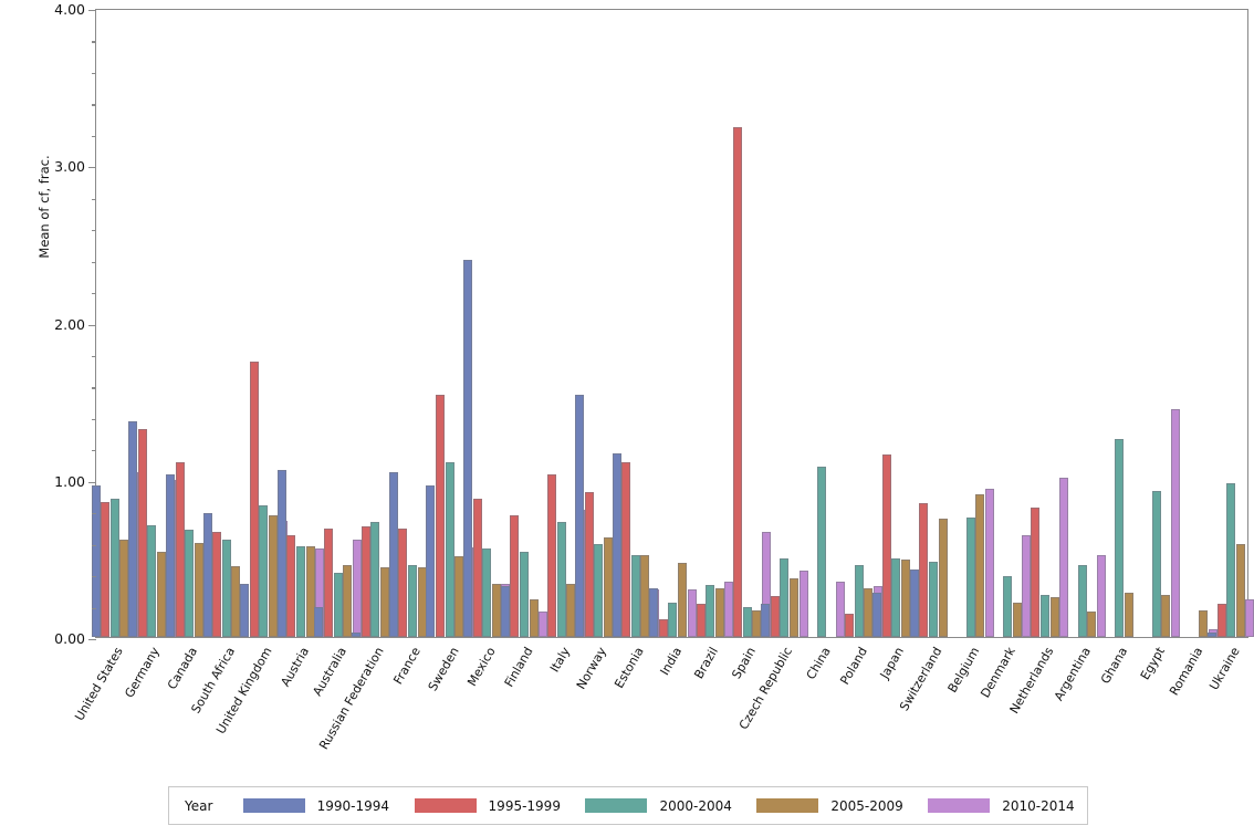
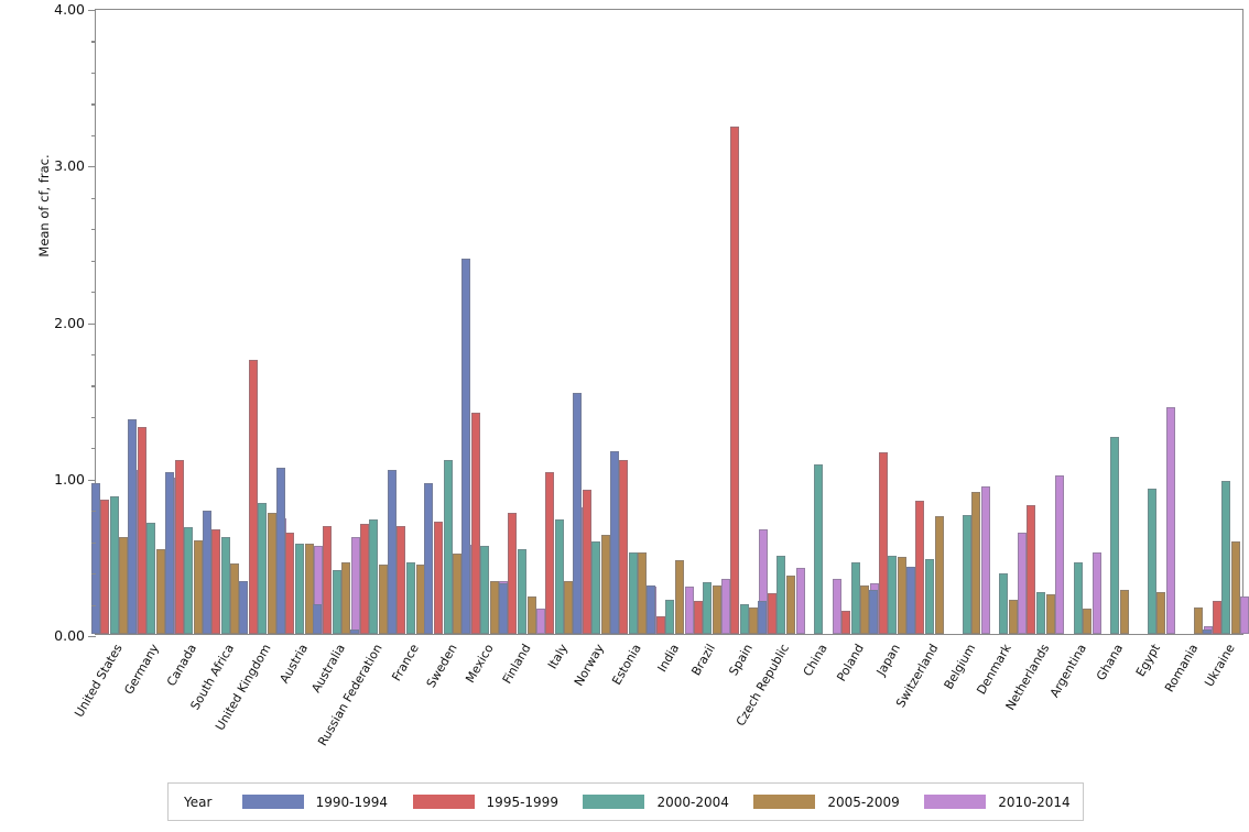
1995-1999/Sweden: 1.54 -> 0.72
1995-1999/Mexico: 0.88 -> 1.41
